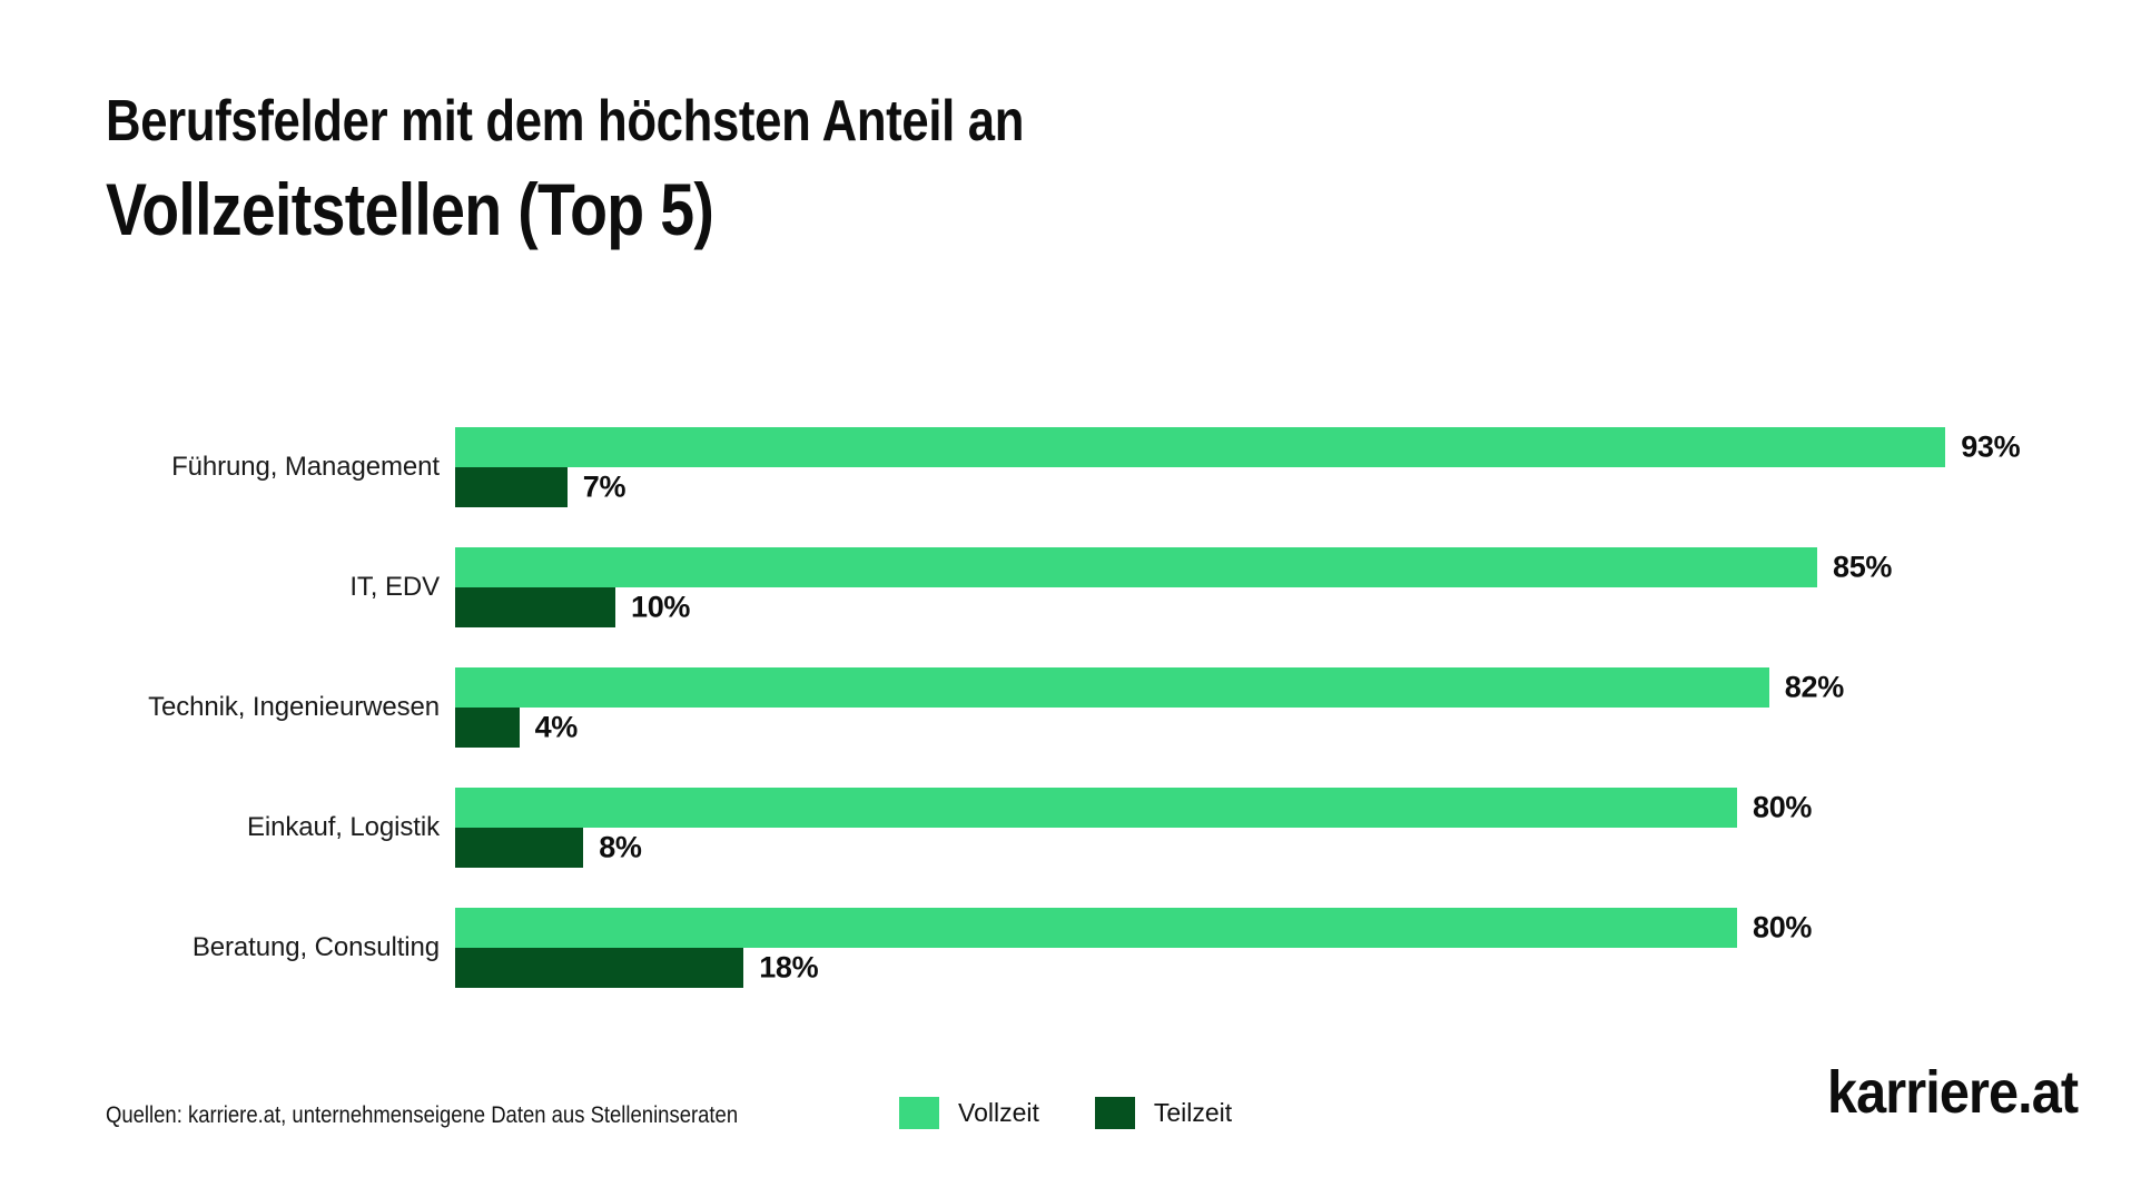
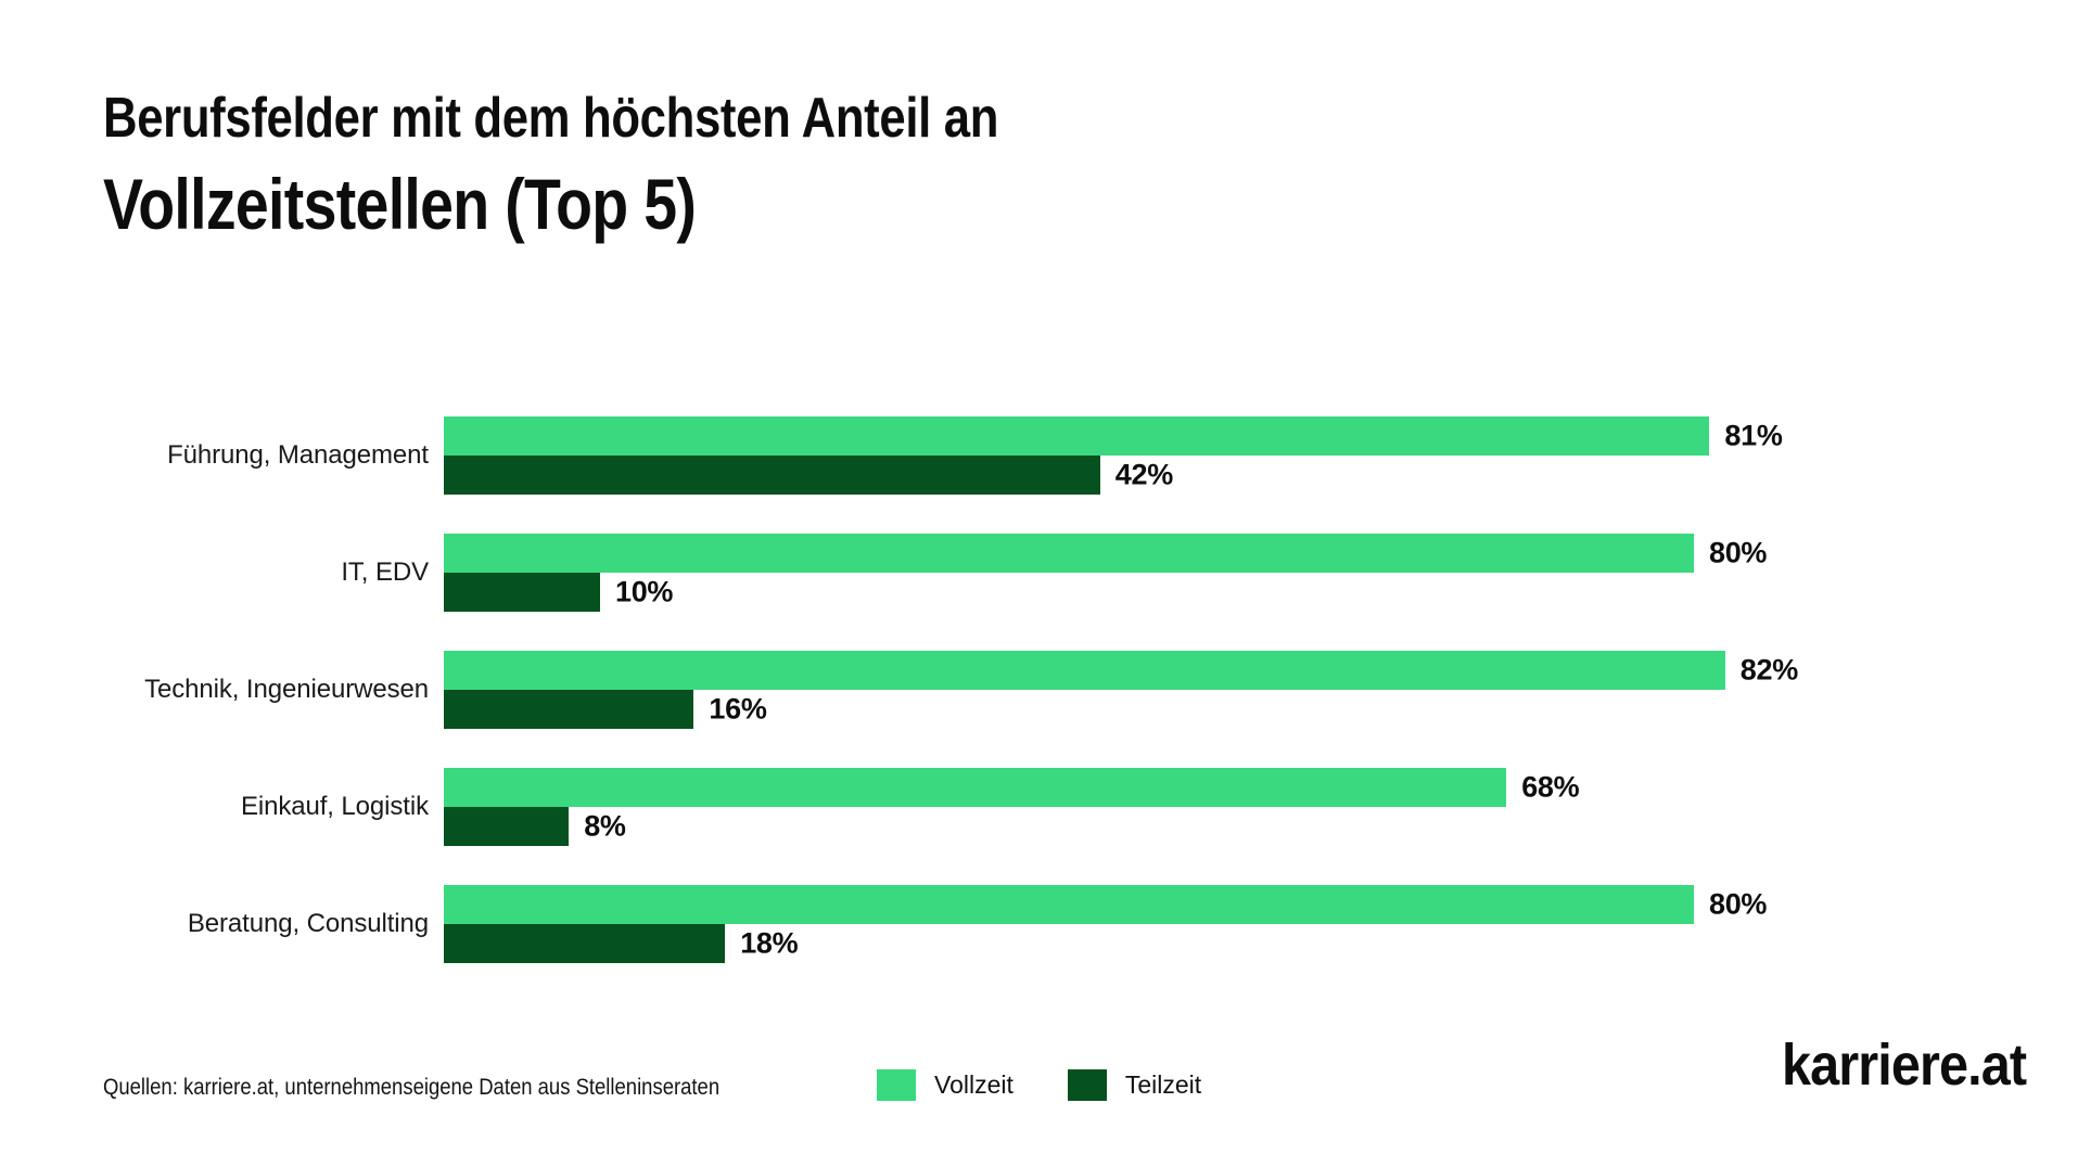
Vollzeit/Führung, Management: 93% -> 81%
Teilzeit/Führung, Management: 7% -> 42%
Vollzeit/IT, EDV: 85% -> 80%
Teilzeit/Technik, Ingenieurwesen: 4% -> 16%
Vollzeit/Einkauf, Logistik: 80% -> 68%
